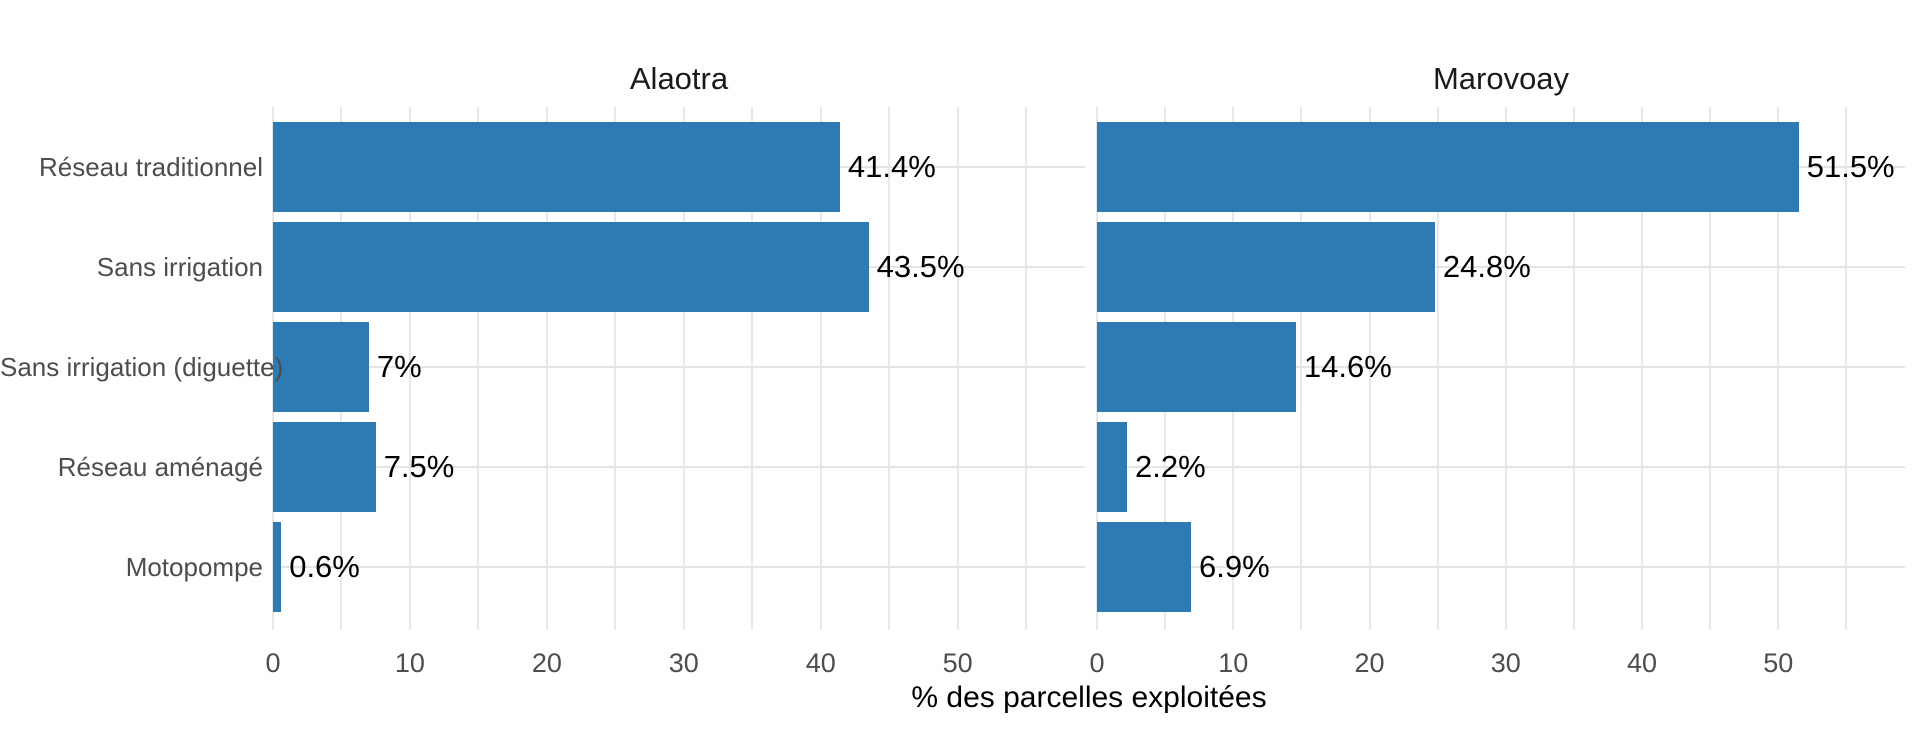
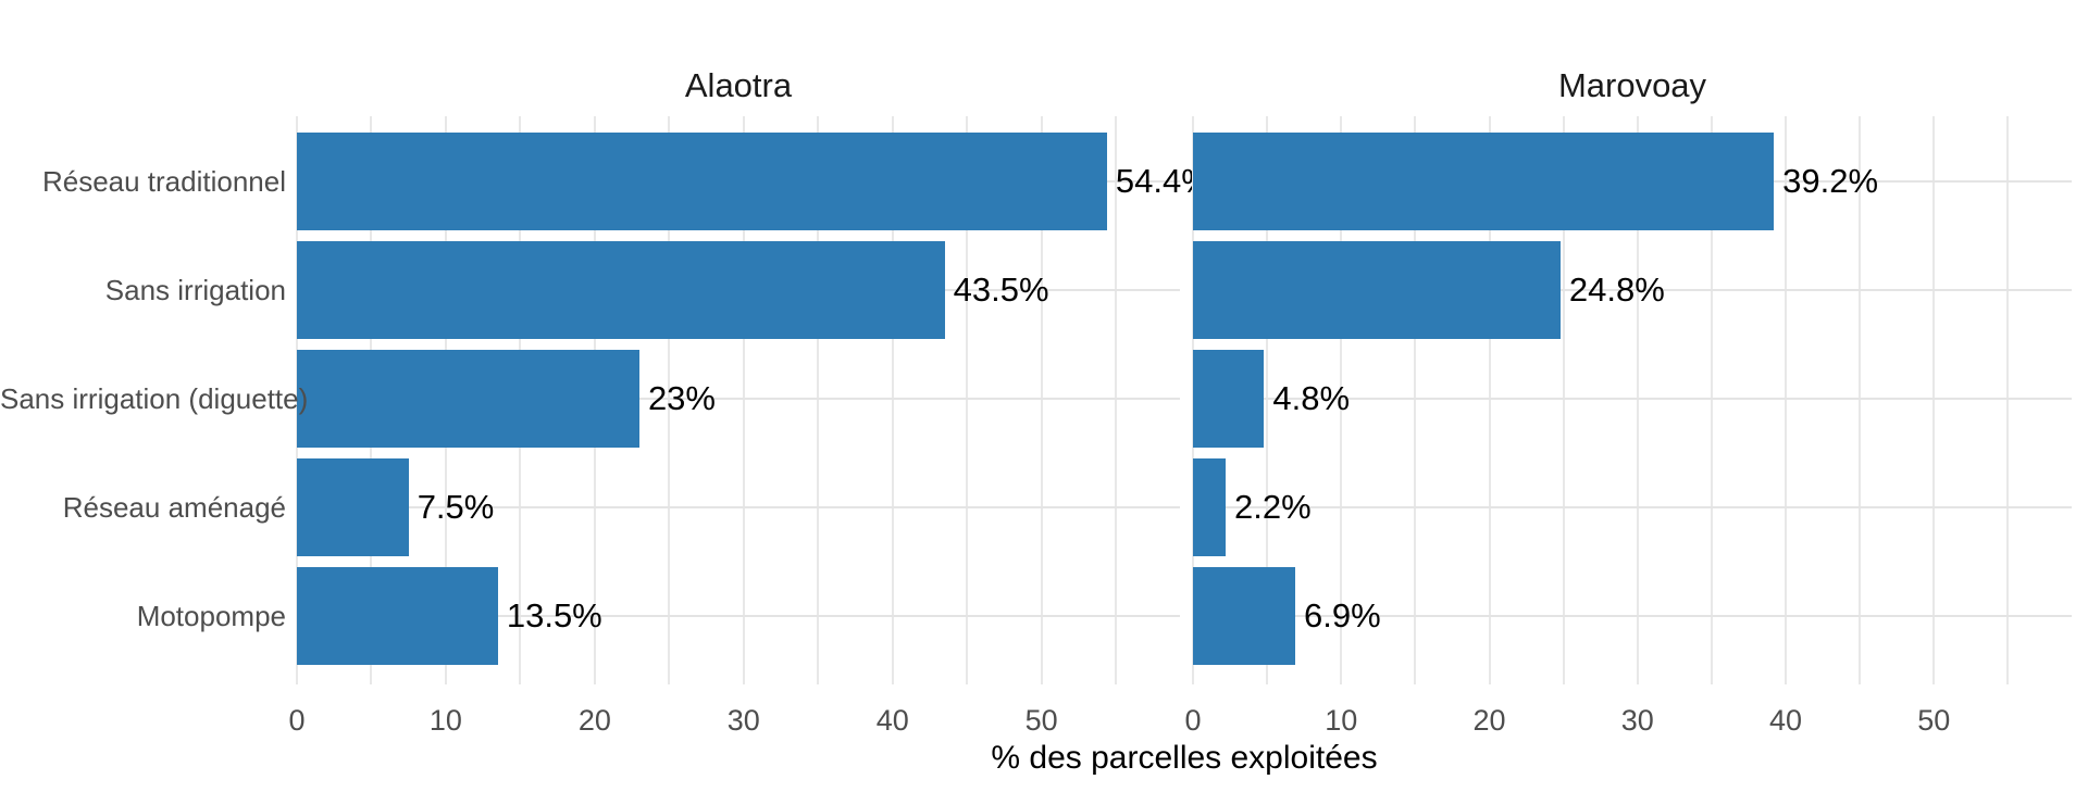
Alaotra/Réseau traditionnel: 41.4% -> 54.4%
Marovoay/Réseau traditionnel: 51.5% -> 39.2%
Alaotra/Sans irrigation (diguette): 7% -> 23%
Marovoay/Sans irrigation (diguette): 14.6% -> 4.8%
Alaotra/Motopompe: 0.6% -> 13.5%
